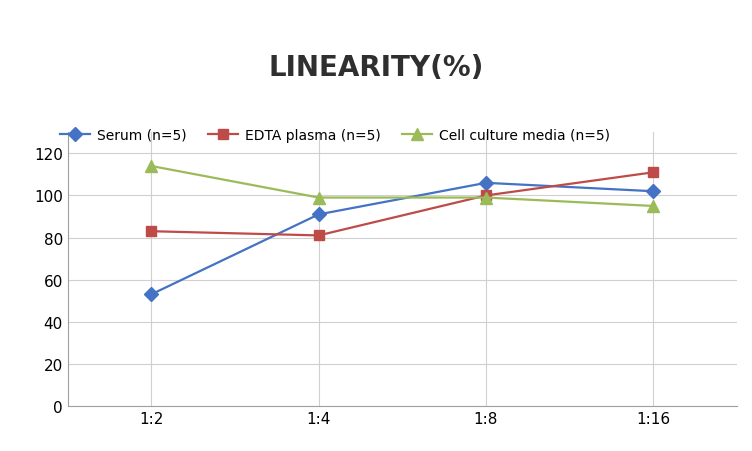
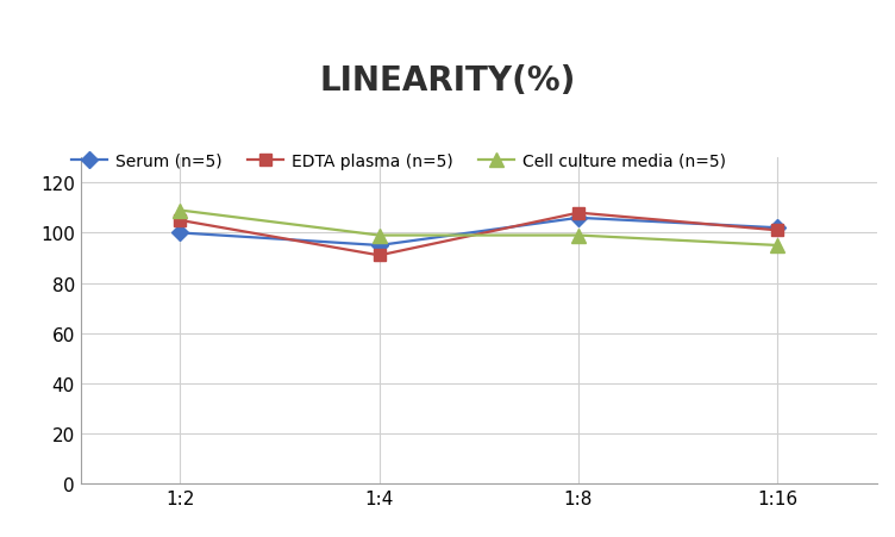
Serum (n=5)/1:2: 53 -> 100
EDTA plasma (n=5)/1:2: 83 -> 105
Cell culture media (n=5)/1:2: 114 -> 109
Serum (n=5)/1:4: 91 -> 95
EDTA plasma (n=5)/1:4: 81 -> 91
EDTA plasma (n=5)/1:8: 100 -> 108
EDTA plasma (n=5)/1:16: 111 -> 101
